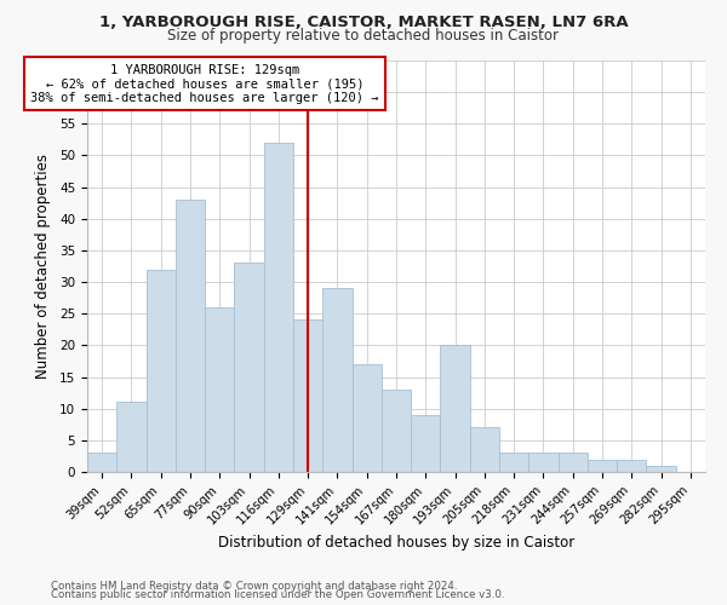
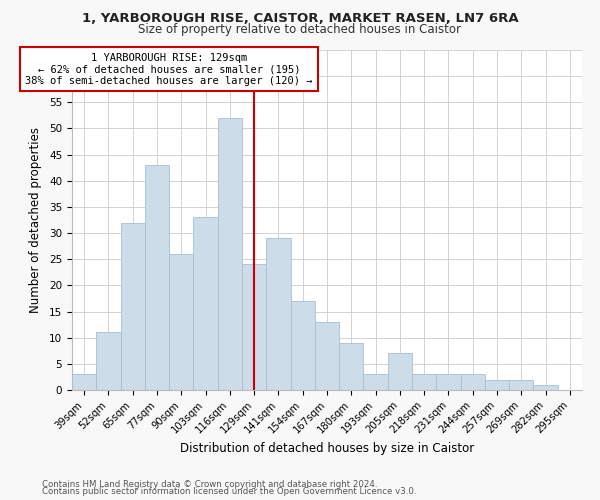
193sqm: 20 -> 3
